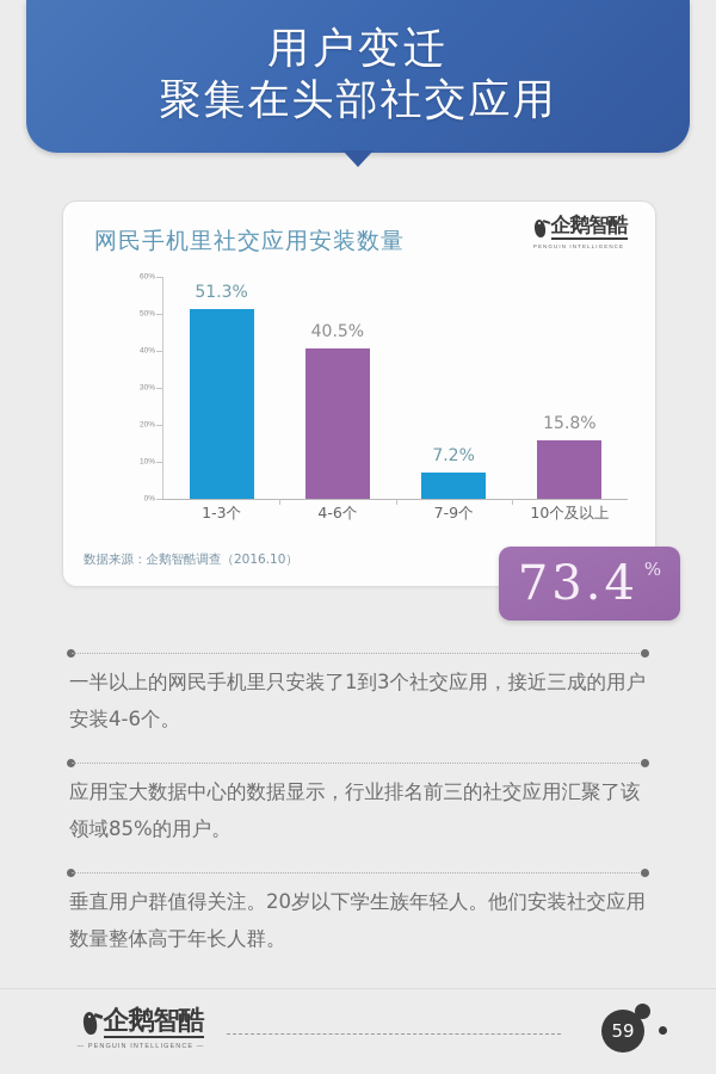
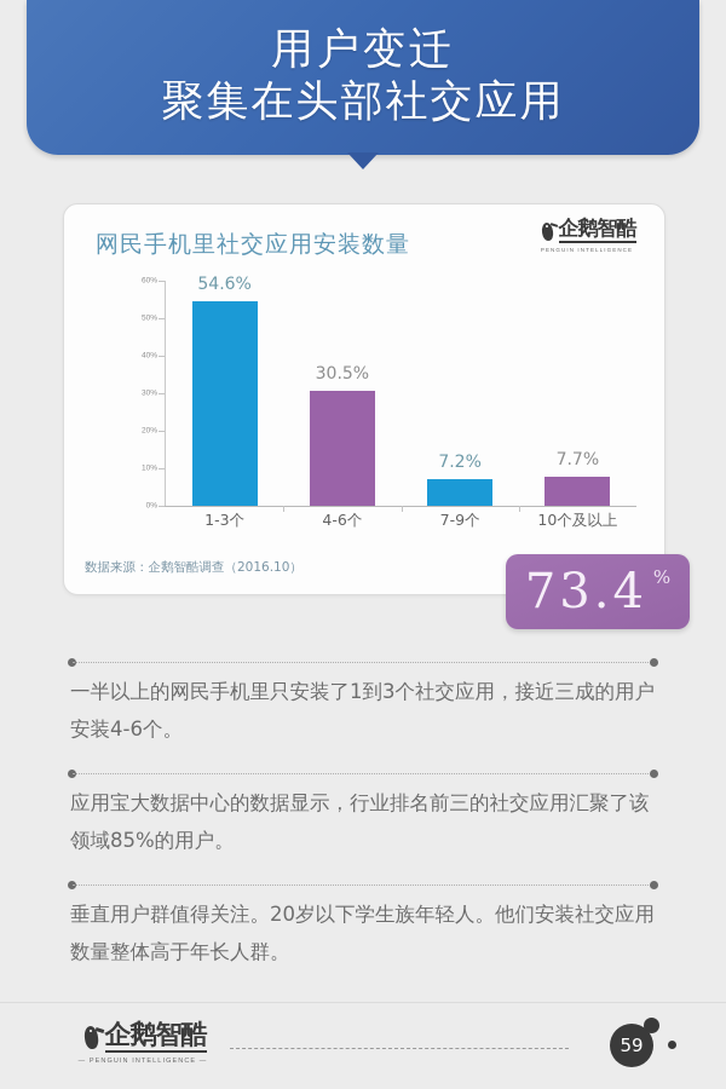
1-3个: 51.3% -> 54.6%
4-6个: 40.5% -> 30.5%
10个及以上: 15.8% -> 7.7%
